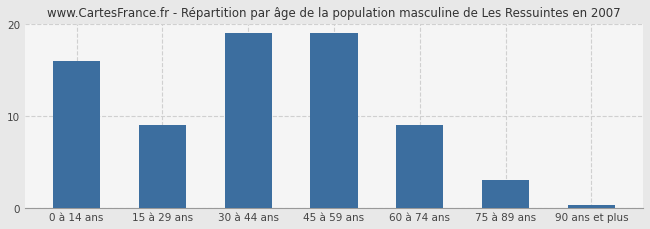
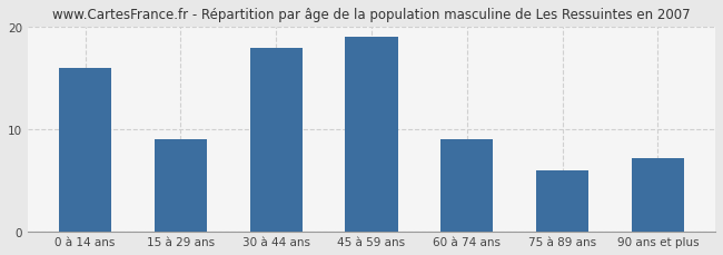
30 à 44 ans: 19.0 -> 18.0
75 à 89 ans: 3.0 -> 6.0
90 ans et plus: 0.3 -> 7.2
